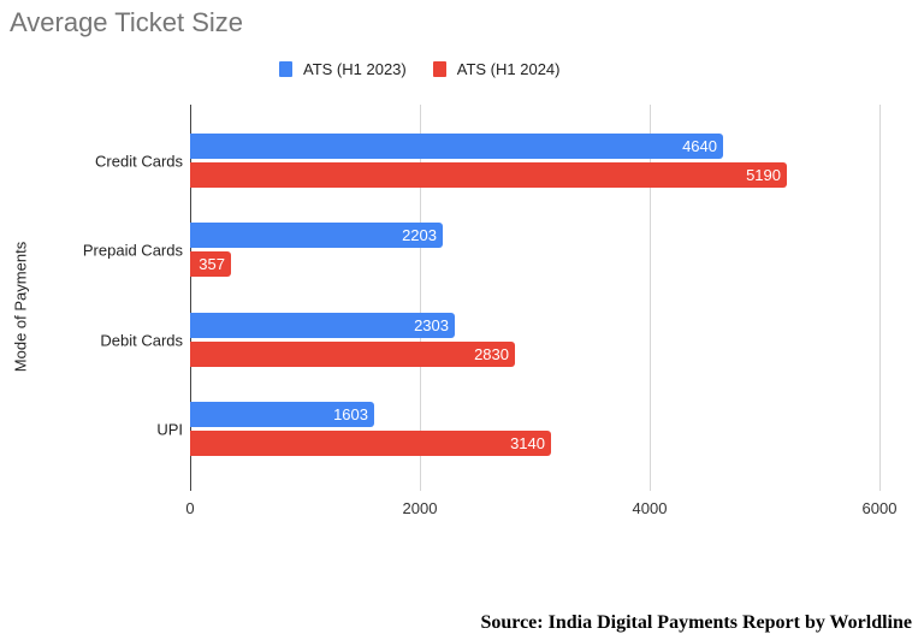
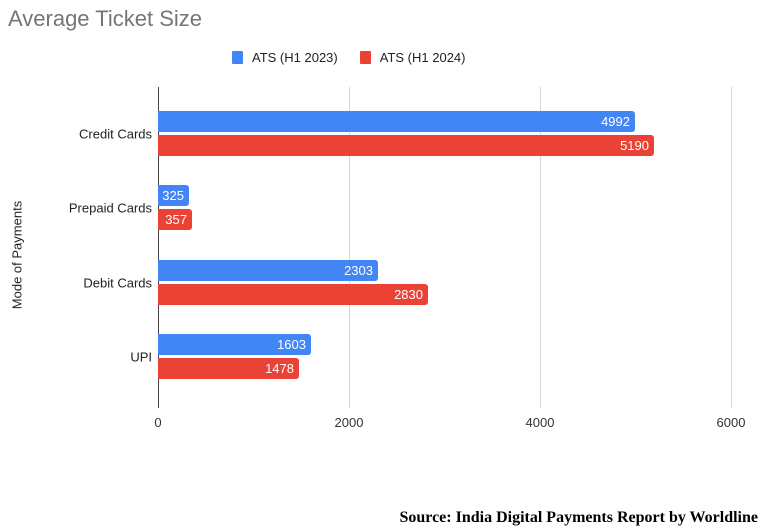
ATS (H1 2023)/Credit Cards: 4640 -> 4992
ATS (H1 2023)/Prepaid Cards: 2203 -> 325
ATS (H1 2024)/UPI: 3140 -> 1478
